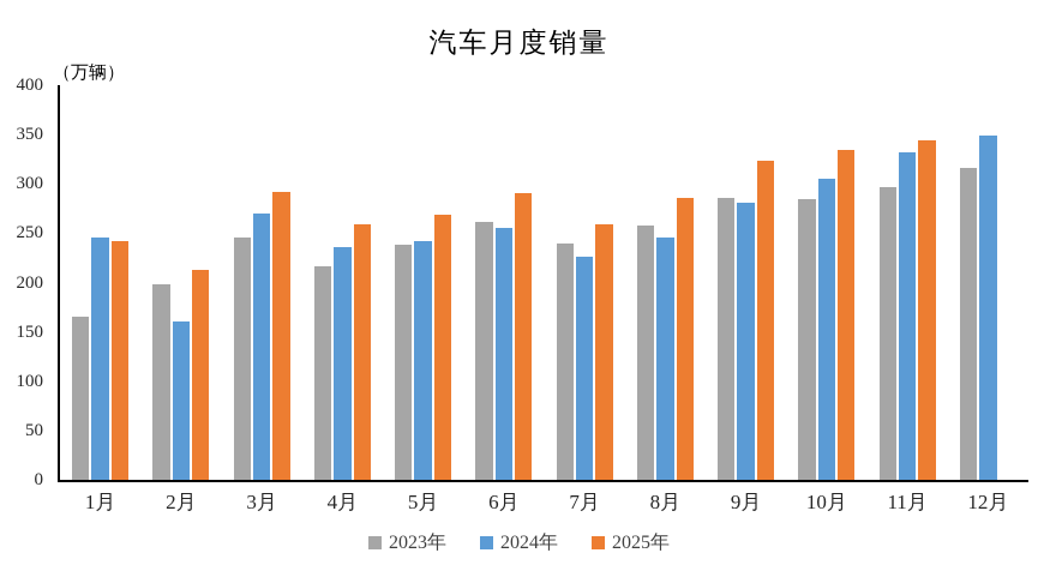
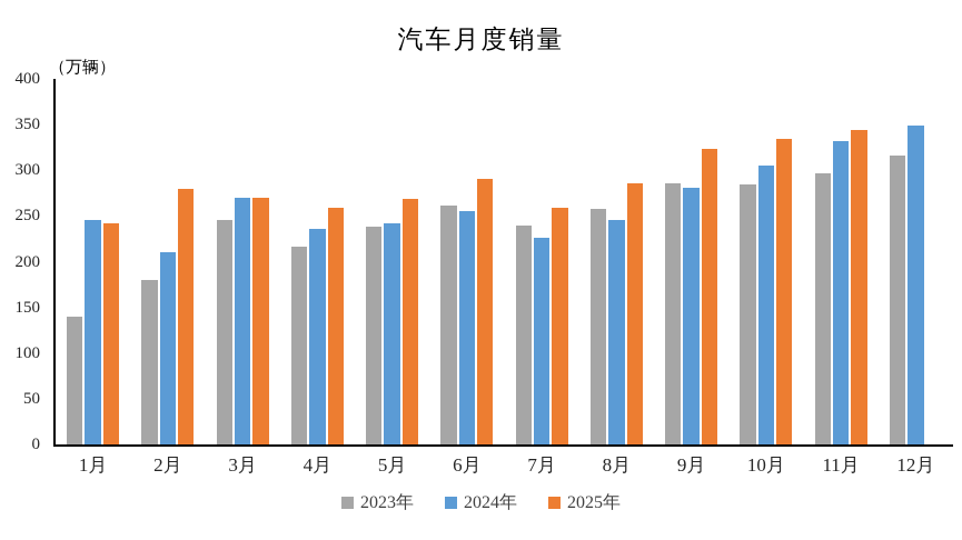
2023年/1月: 160 -> 140
2023年/2月: 200 -> 180
2024年/2月: 160 -> 210
2025年/2月: 210 -> 280
2025年/3月: 290 -> 270
